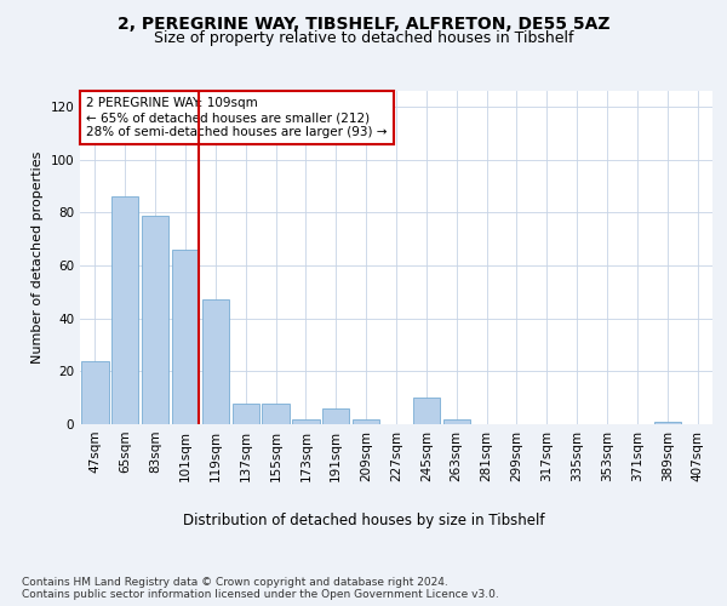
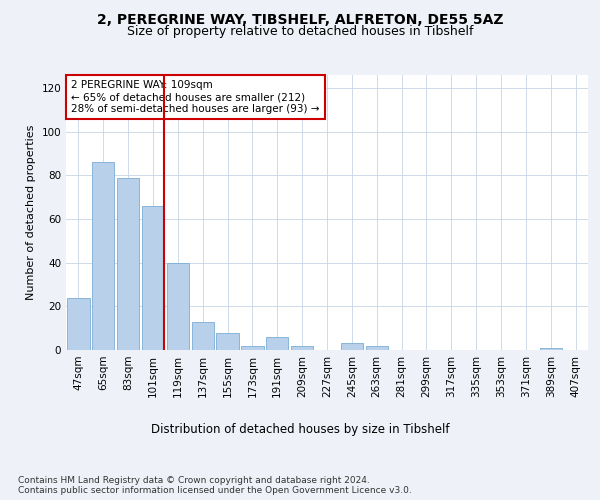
119sqm: 47 -> 40
137sqm: 8 -> 13
245sqm: 10 -> 3
